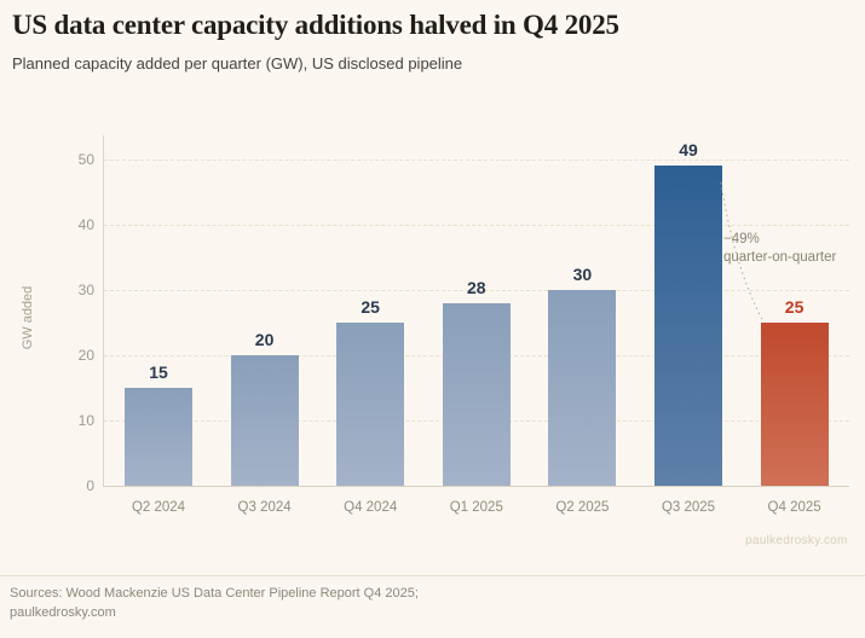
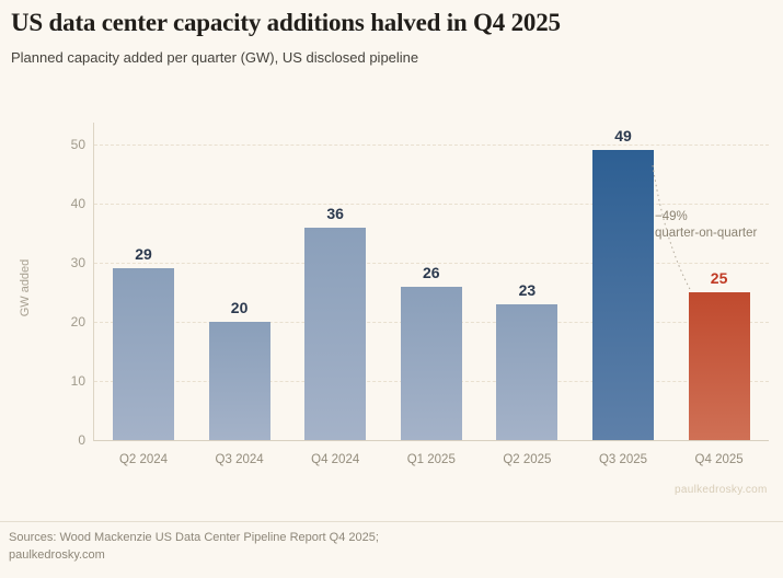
Q2 2024: 15 -> 29
Q4 2024: 25 -> 36
Q1 2025: 28 -> 26
Q2 2025: 30 -> 23
